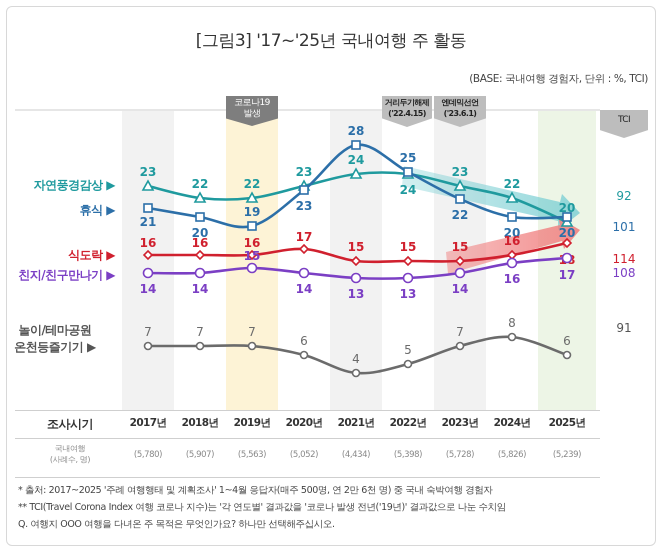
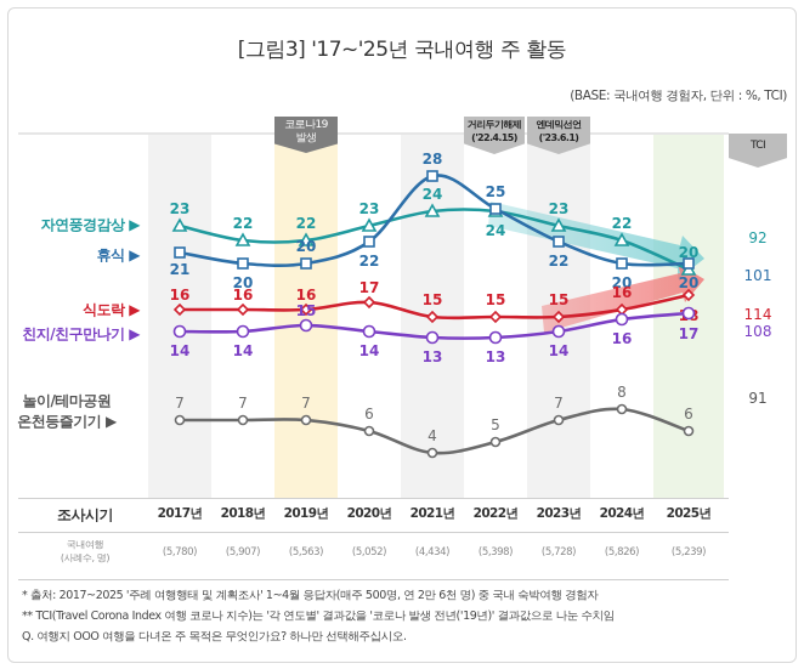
휴식/2019년: 19 -> 20
휴식/2020년: 23 -> 22
